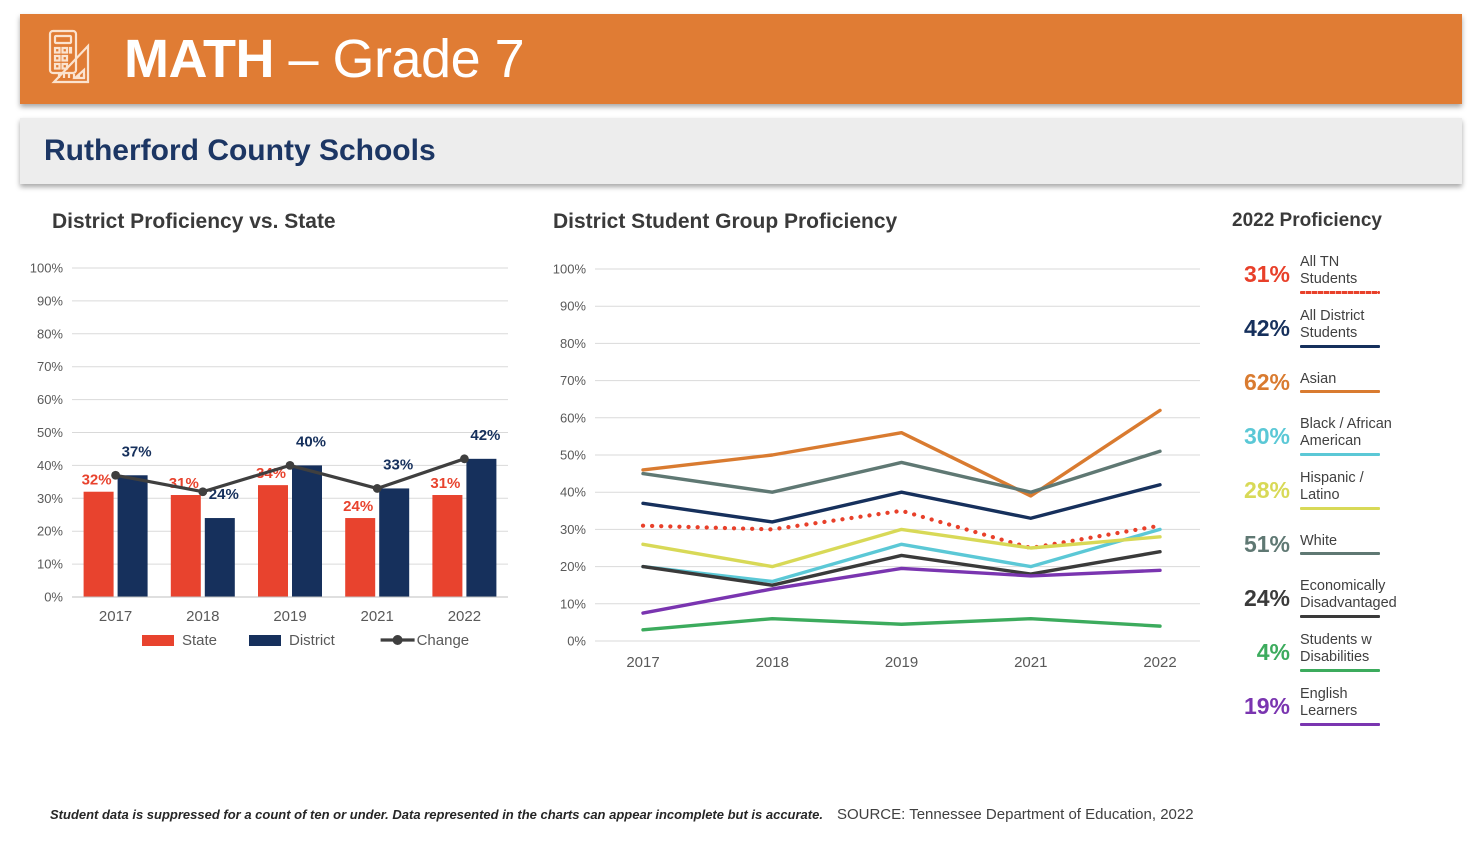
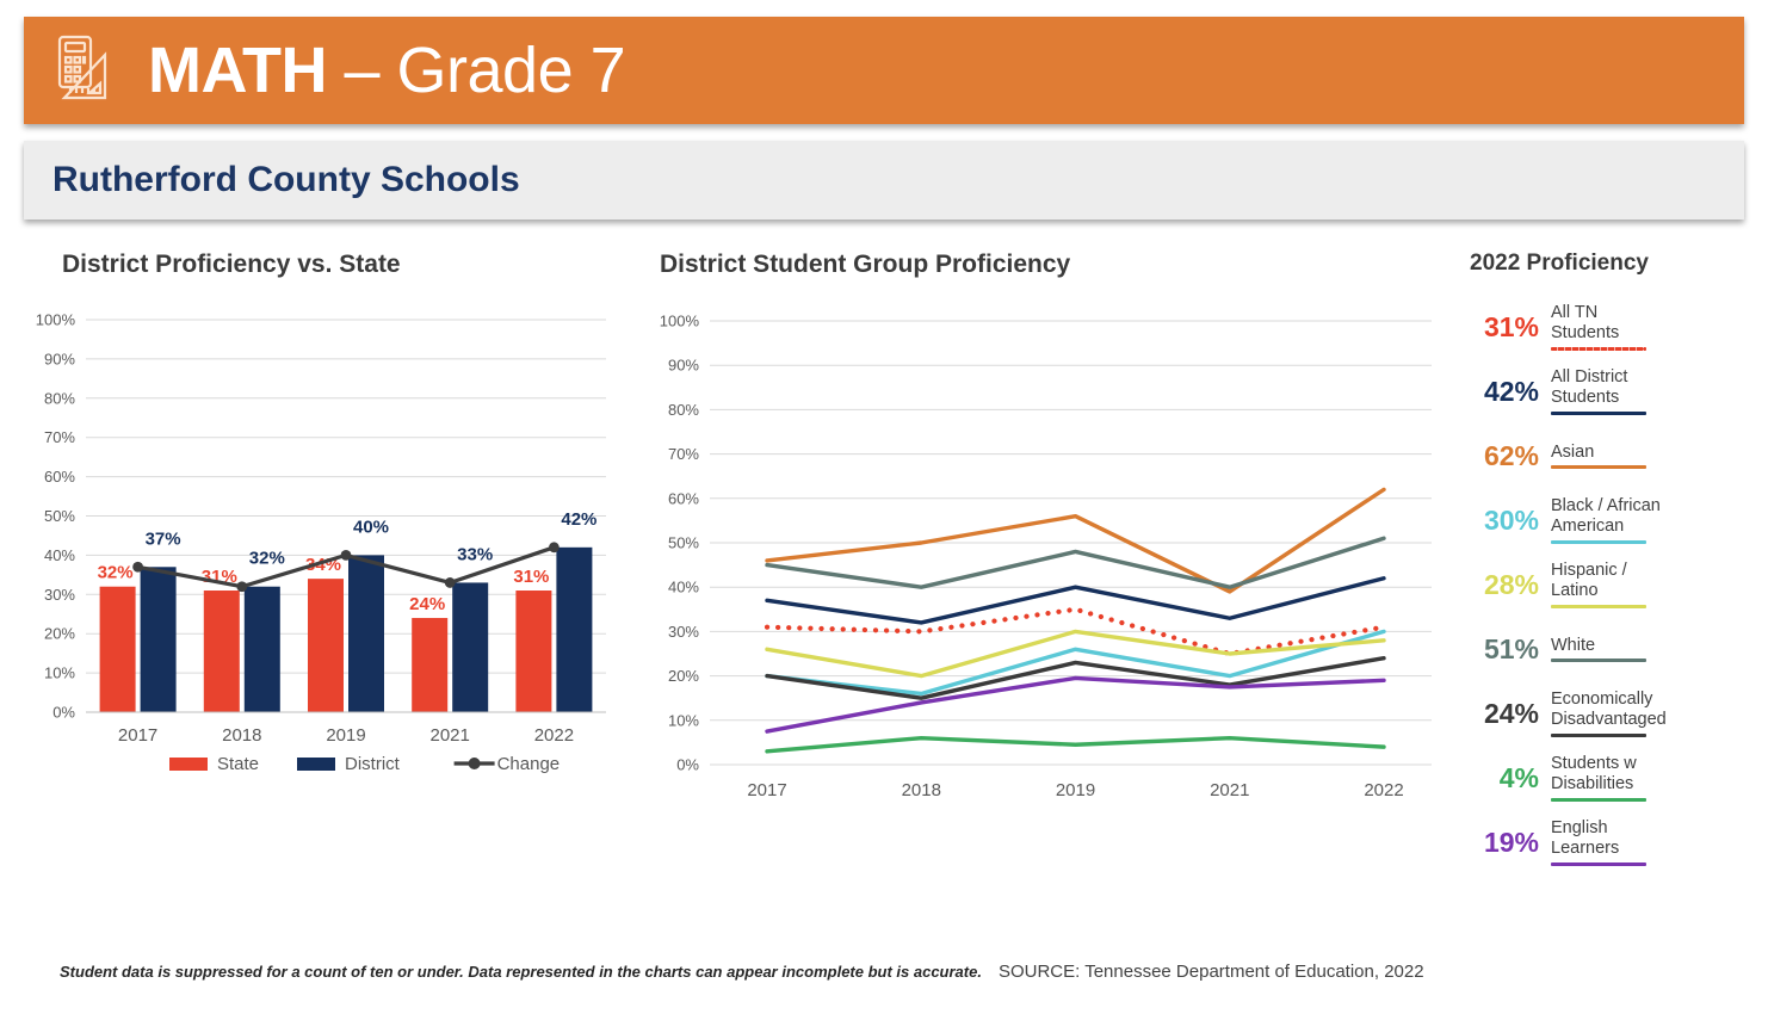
District Proficiency vs. State/District/2018: 24% -> 32%
